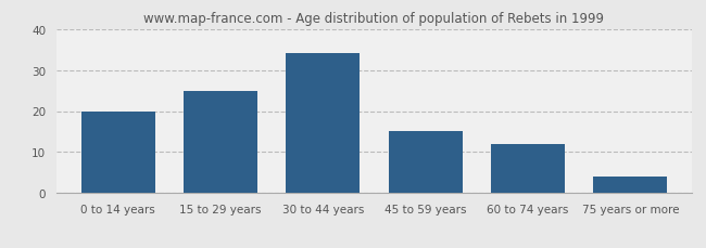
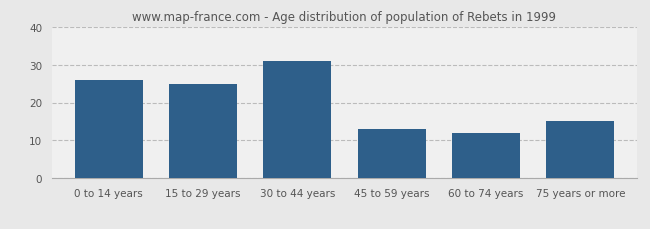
0 to 14 years: 20 -> 26
30 to 44 years: 34 -> 31
45 to 59 years: 15 -> 13
75 years or more: 4 -> 15
